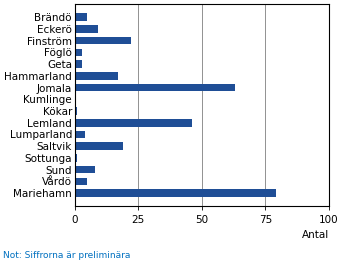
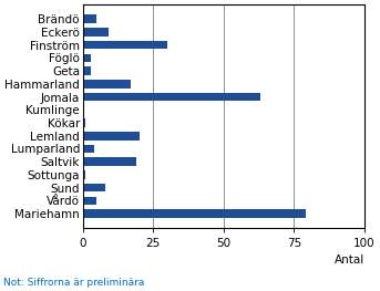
Finström: 22 -> 30
Lemland: 46 -> 20
